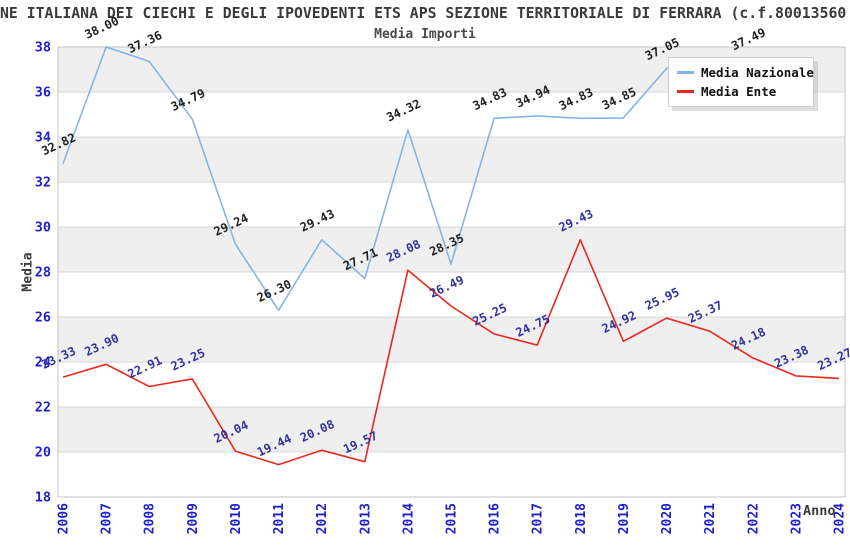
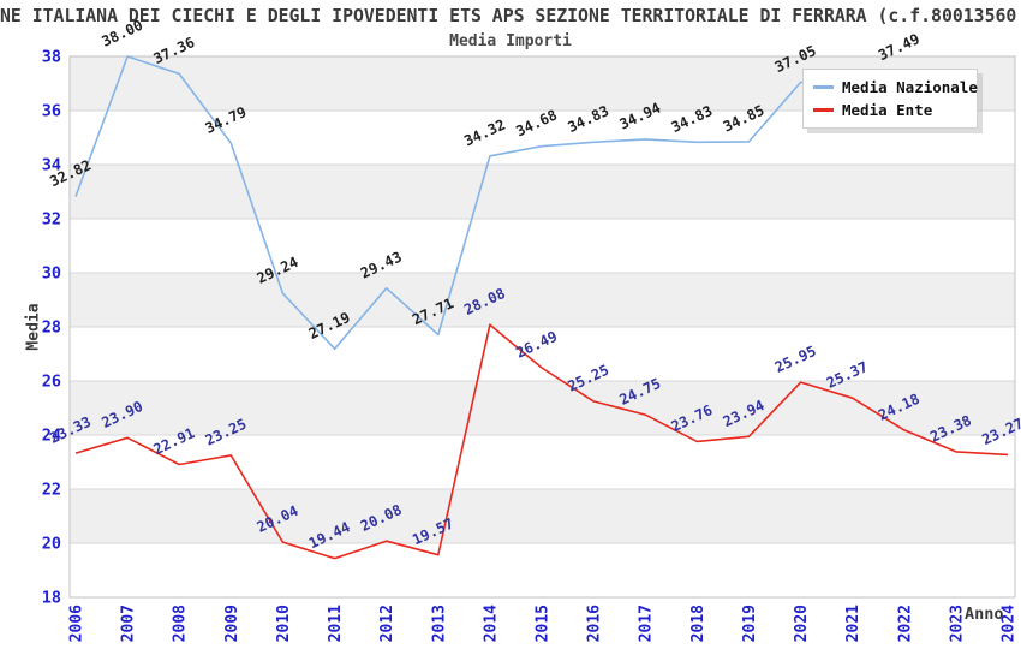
Media Nazionale/2011: 26.30 -> 27.19
Media Nazionale/2015: 28.35 -> 34.68
Media Ente/2018: 29.43 -> 23.76
Media Ente/2019: 24.92 -> 23.94
